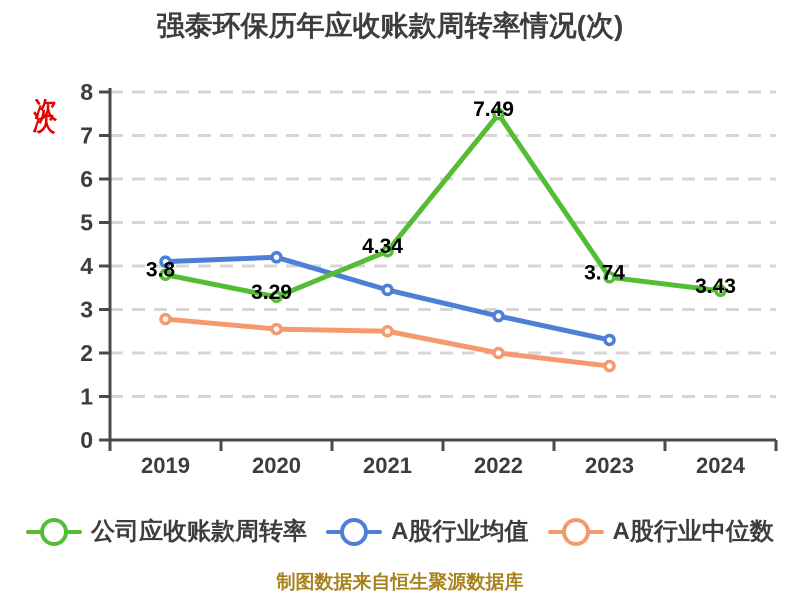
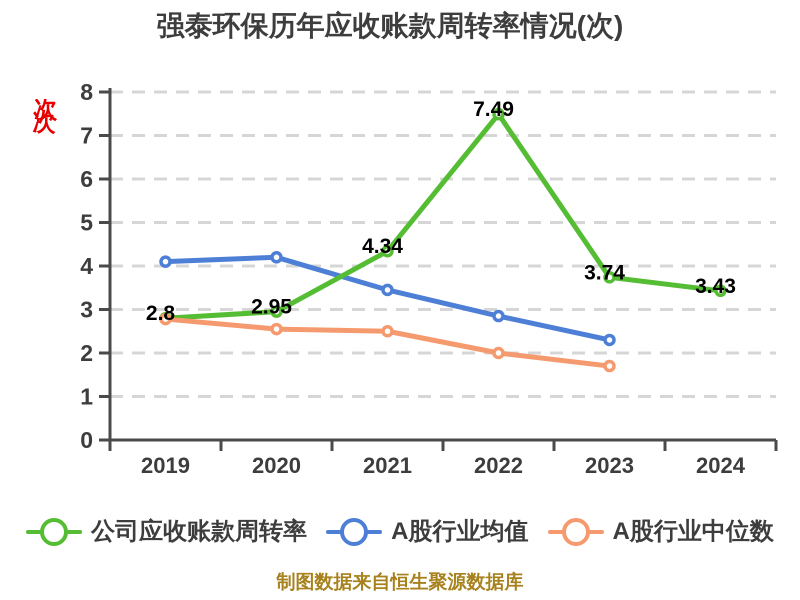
公司应收账款周转率/2019: 3.8 -> 2.8
公司应收账款周转率/2020: 3.29 -> 2.95
